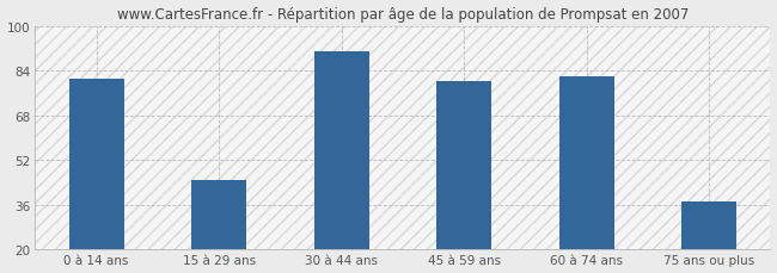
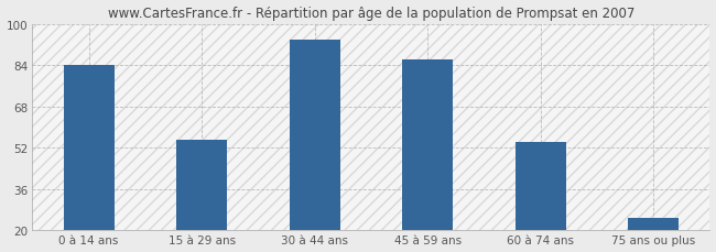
0 à 14 ans: 81 -> 84
15 à 29 ans: 45 -> 55
30 à 44 ans: 91 -> 94
45 à 59 ans: 80 -> 86
60 à 74 ans: 82 -> 54
75 ans ou plus: 37 -> 25
